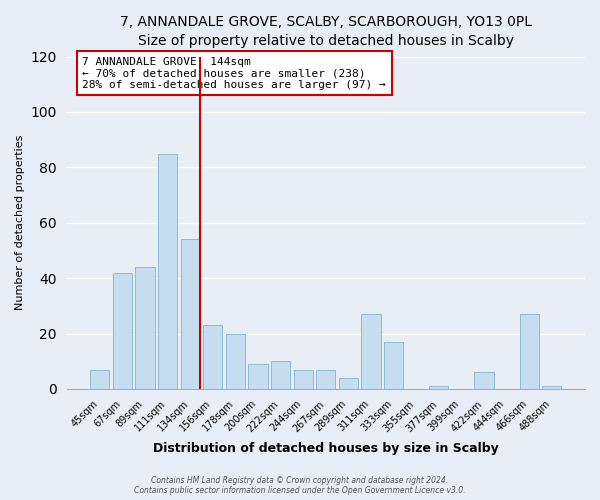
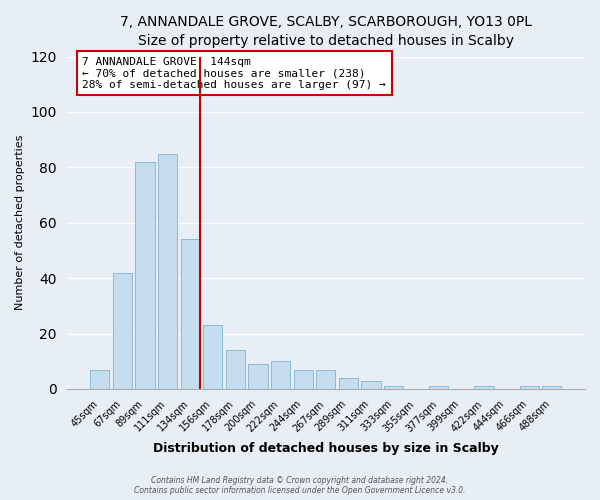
89sqm: 44 -> 82
178sqm: 20 -> 14
311sqm: 27 -> 3
333sqm: 17 -> 1
422sqm: 6 -> 1
466sqm: 27 -> 1
